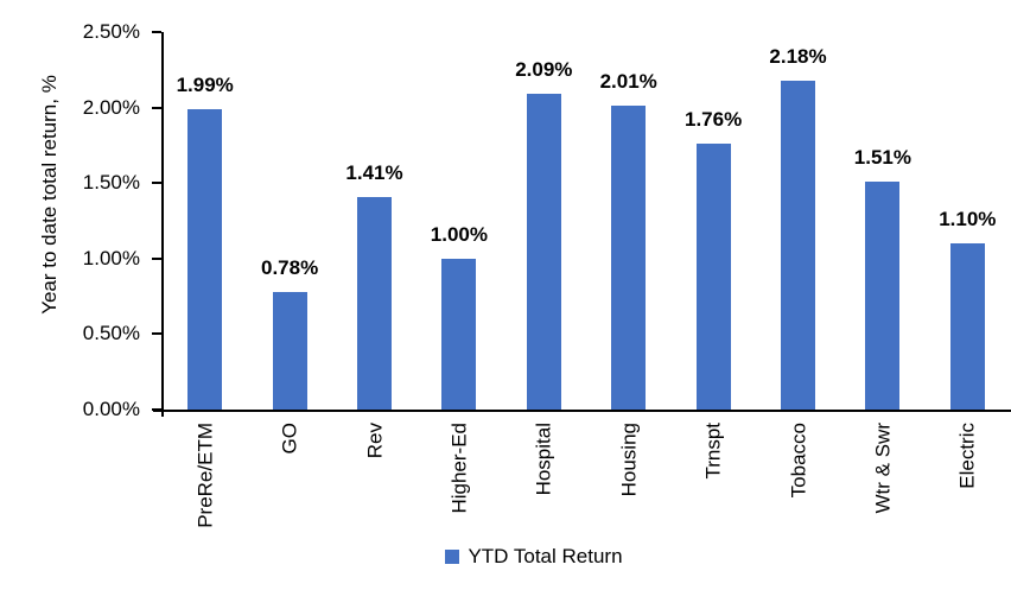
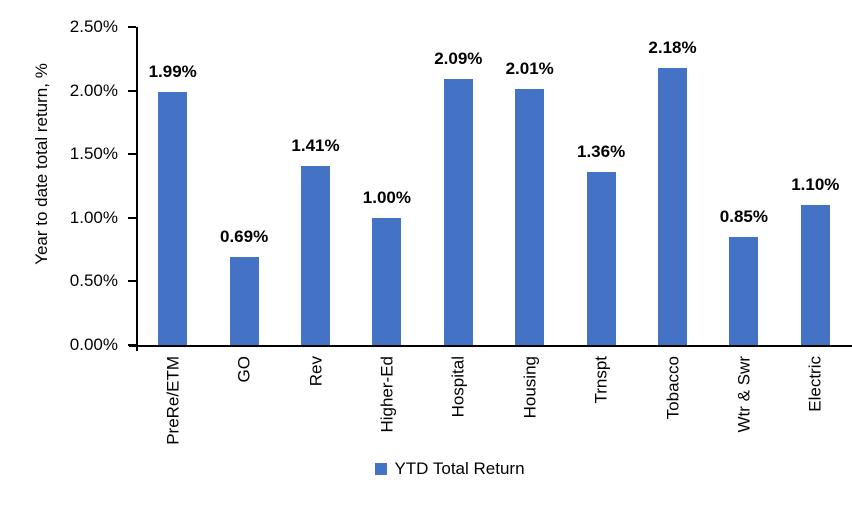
GO: 0.78% -> 0.69%
Trnspt: 1.76% -> 1.36%
Wtr & Swr: 1.51% -> 0.85%
